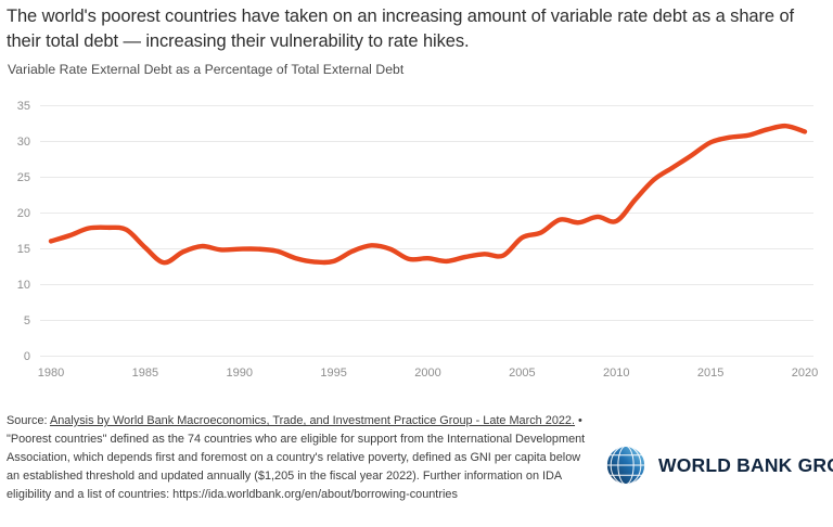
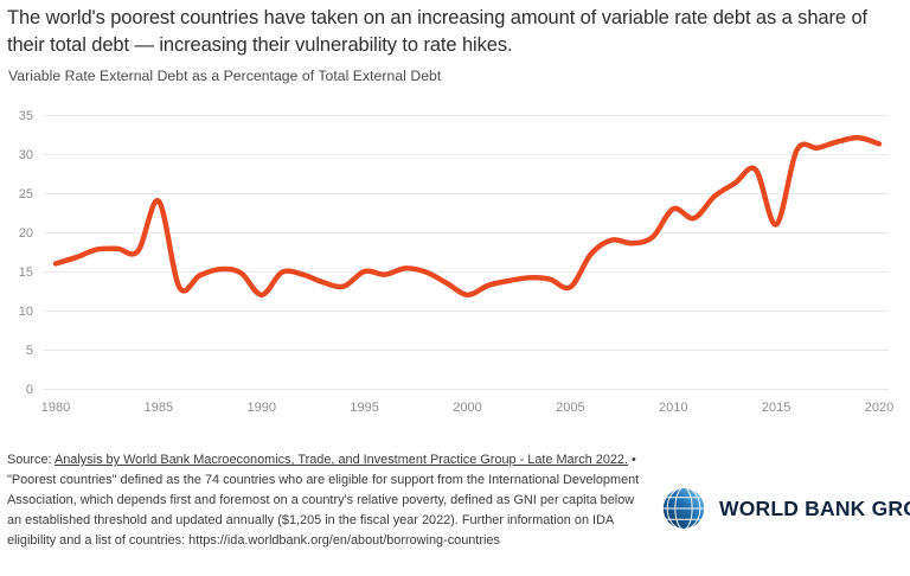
1985: 15 -> 24
1990: 15 -> 12
1995: 13 -> 15
2000: 14 -> 12
2005: 16 -> 13
2010: 19 -> 23
2015: 30 -> 21
